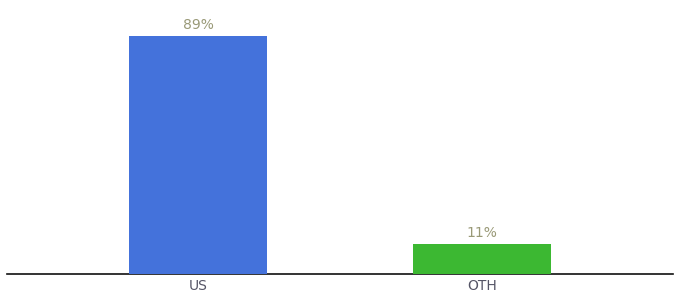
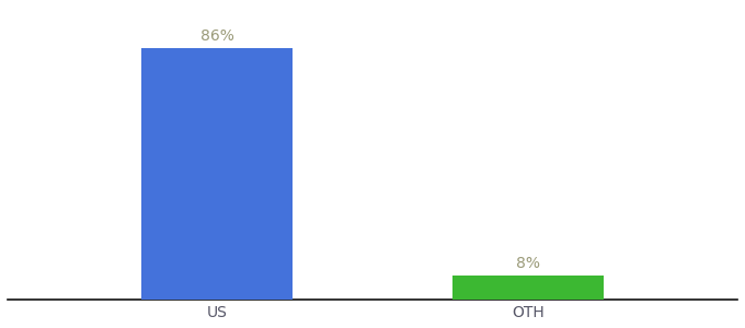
US: 89% -> 86%
OTH: 11% -> 8%
